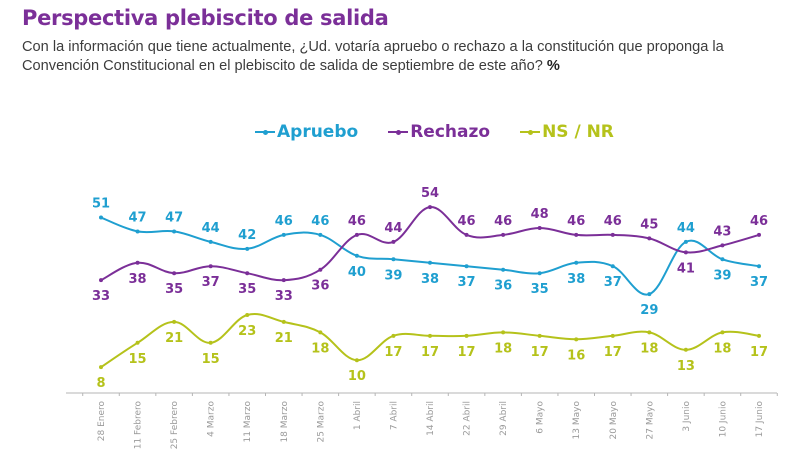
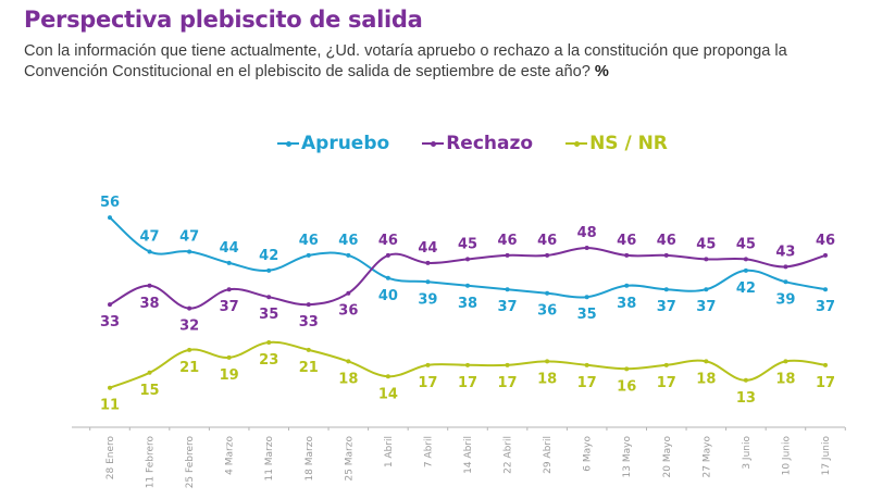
Apruebo/28 Enero: 51 -> 56
NS / NR/28 Enero: 8 -> 11
Rechazo/25 Febrero: 35 -> 32
NS / NR/4 Marzo: 15 -> 19
NS / NR/1 Abril: 10 -> 14
Rechazo/14 Abril: 54 -> 45
Apruebo/27 Mayo: 29 -> 37
Apruebo/3 Junio: 44 -> 42
Rechazo/3 Junio: 41 -> 45
